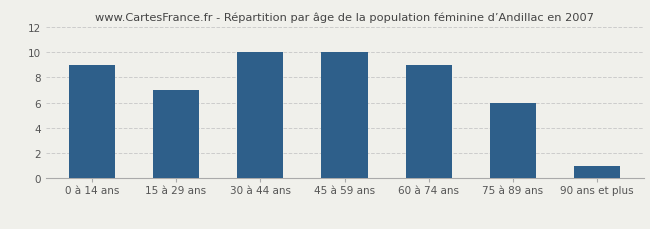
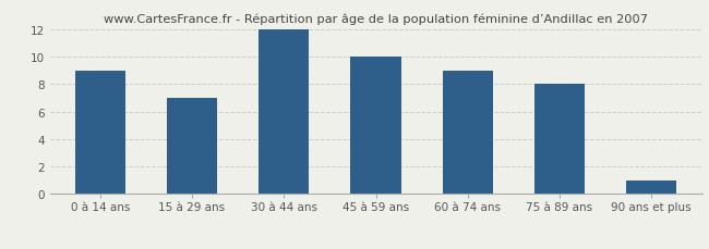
30 à 44 ans: 10 -> 12
75 à 89 ans: 6 -> 8
